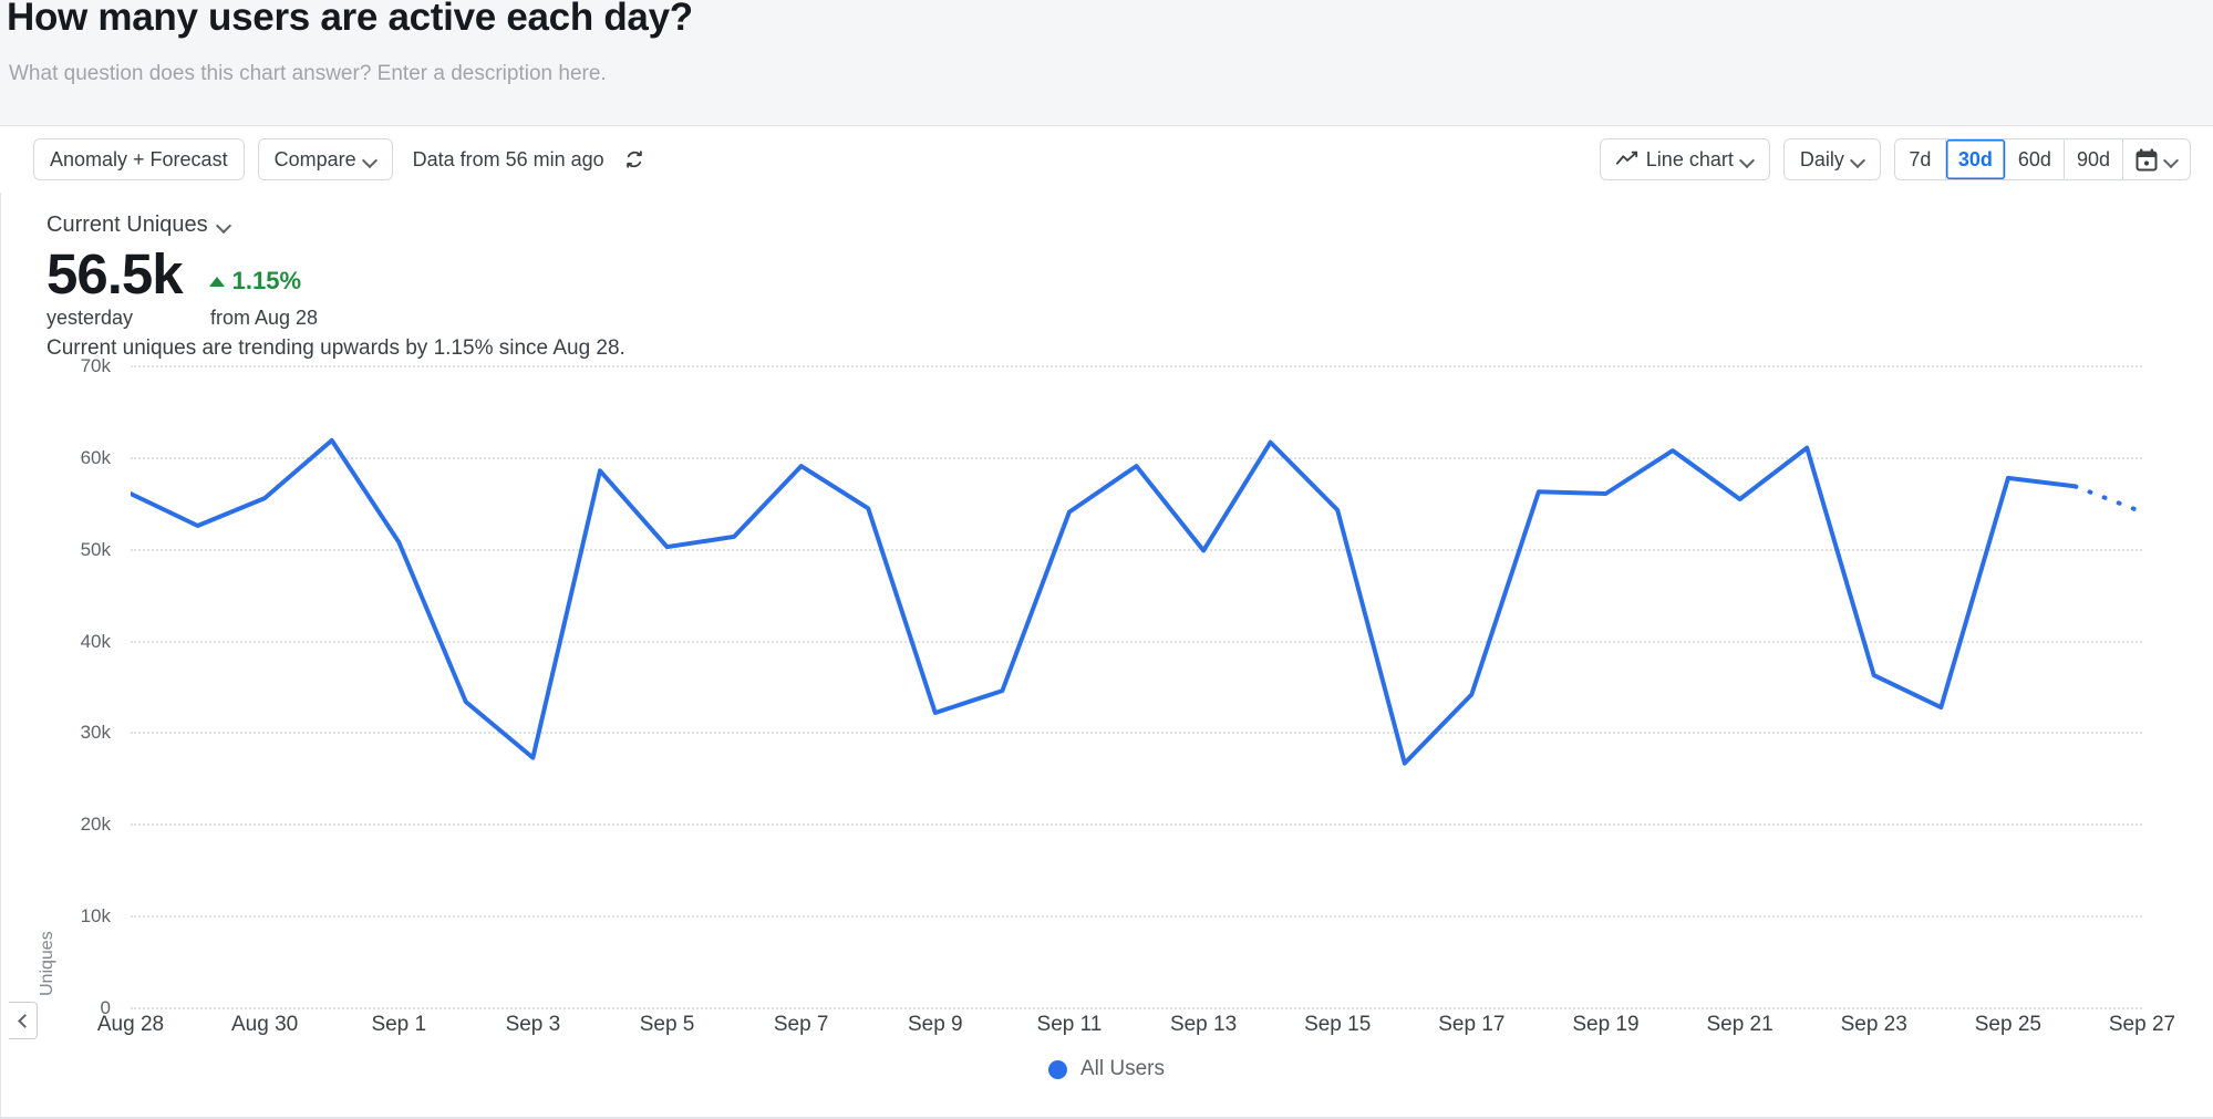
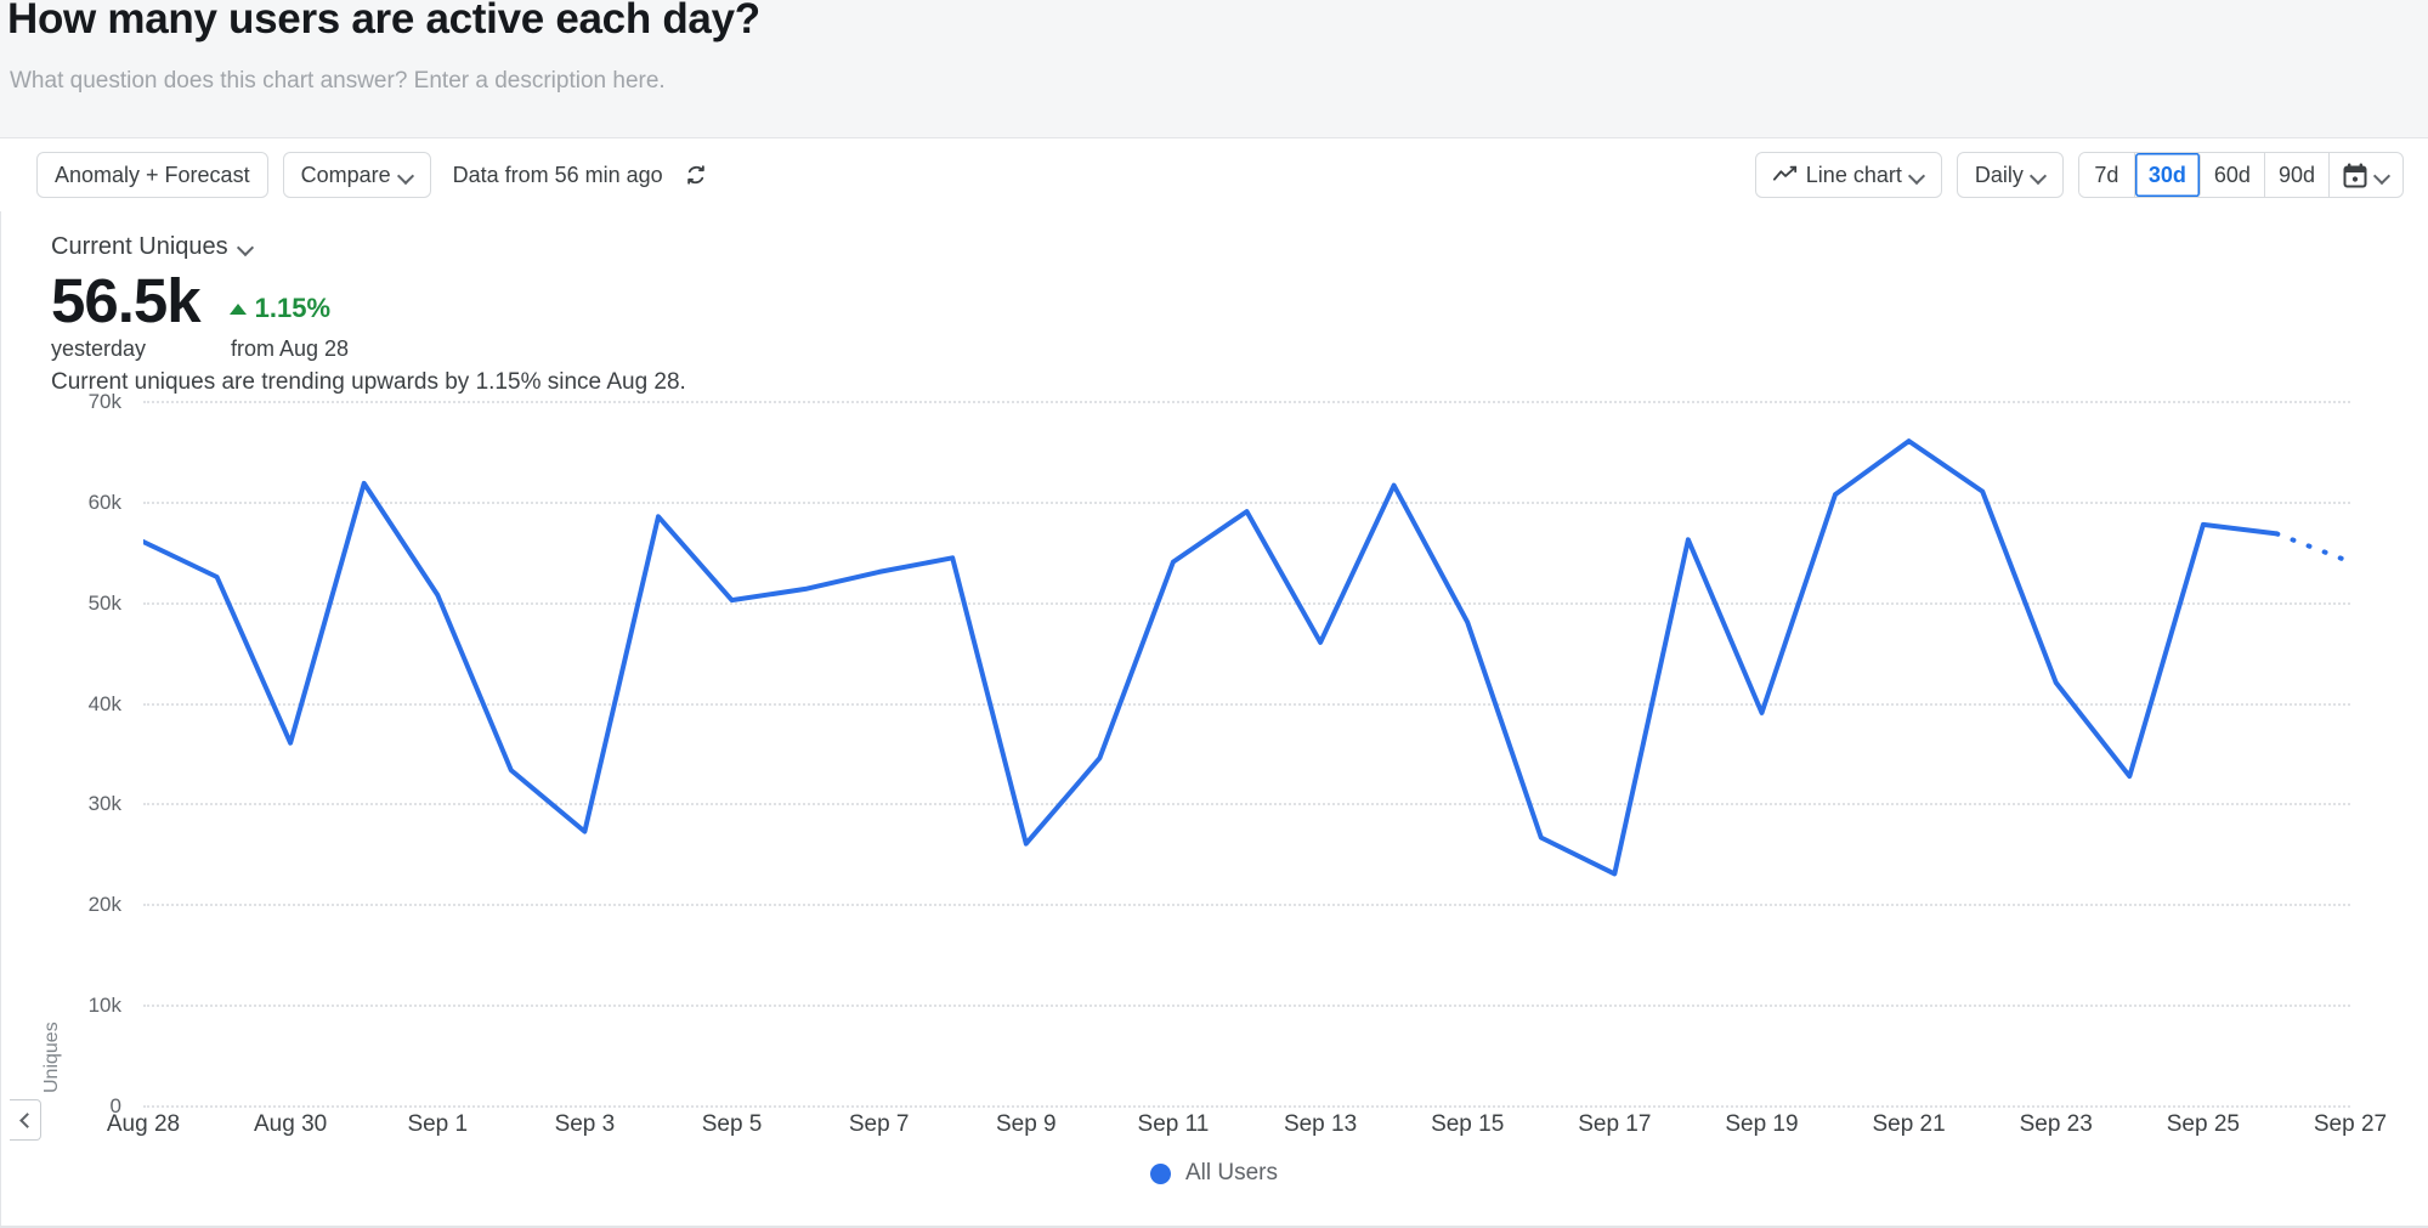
Aug 30: 56k -> 36k
Sep 7: 59k -> 53k
Sep 9: 32k -> 26k
Sep 13: 50k -> 46k
Sep 15: 54k -> 48k
Sep 17: 34k -> 23k
Sep 19: 56k -> 39k
Sep 21: 55k -> 66k
Sep 23: 36k -> 42k
